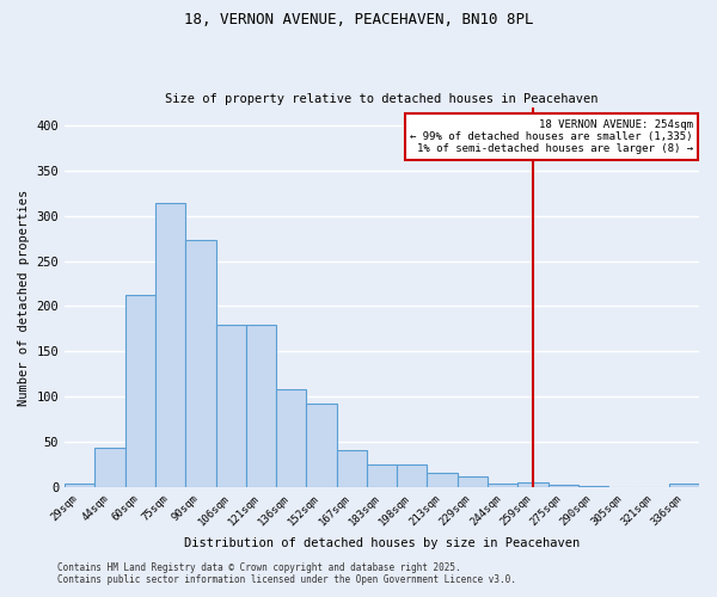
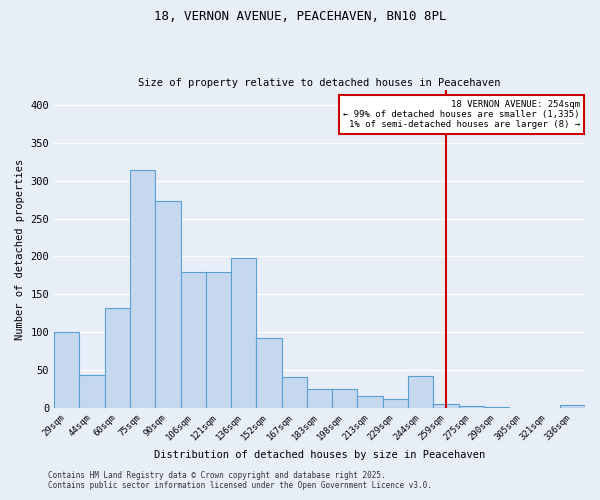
29sqm: 4 -> 100
60sqm: 212 -> 132
136sqm: 108 -> 198
244sqm: 3 -> 42
